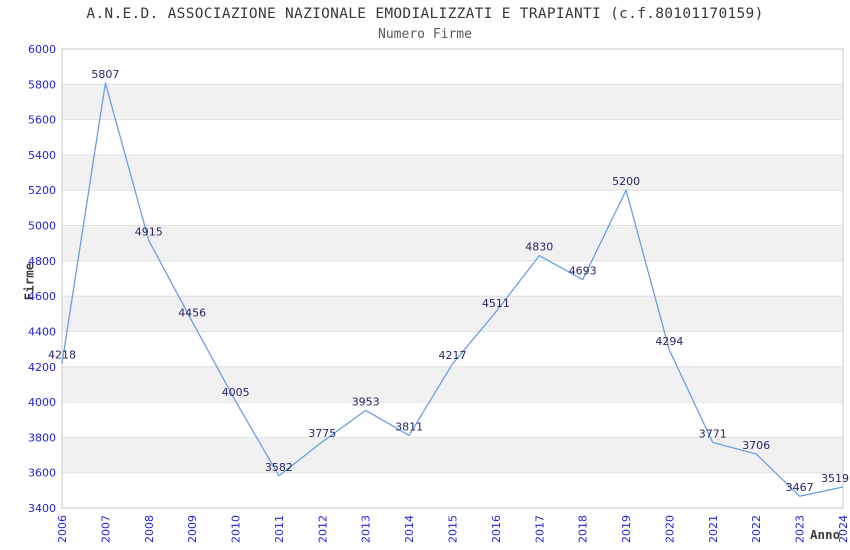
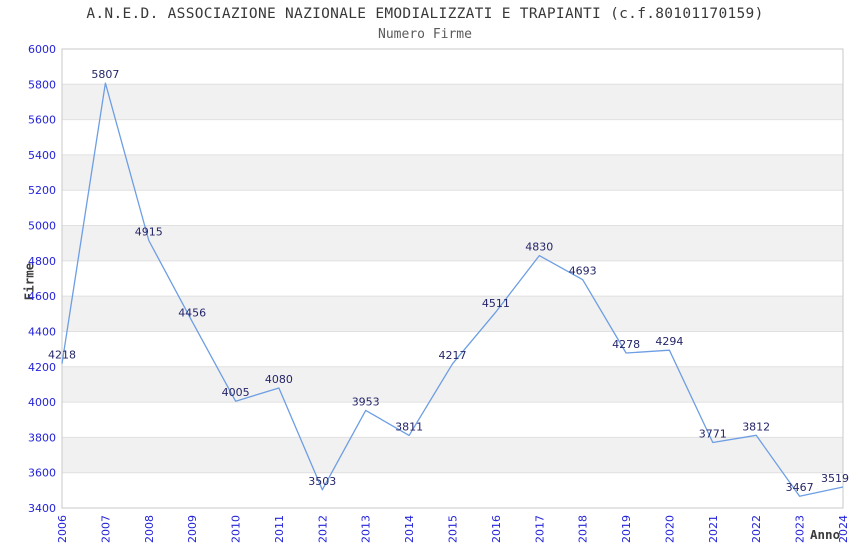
2011: 3582 -> 4080
2012: 3775 -> 3503
2019: 5200 -> 4278
2022: 3706 -> 3812
